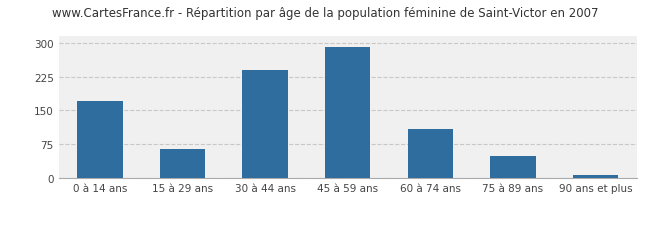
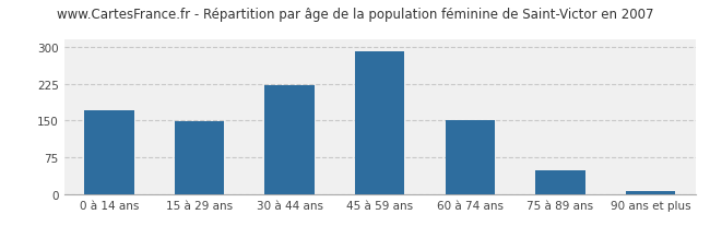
15 à 29 ans: 65 -> 148
30 à 44 ans: 240 -> 222
60 à 74 ans: 110 -> 151
